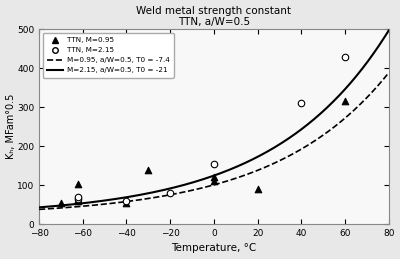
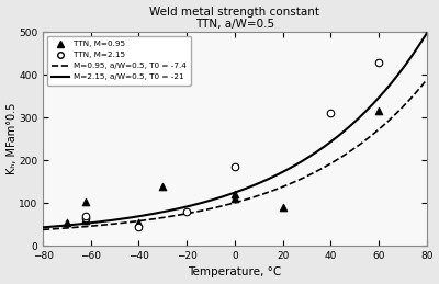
TTN, M=2.15/−40: 60 -> 45
TTN, M=2.15/0: 155 -> 185
